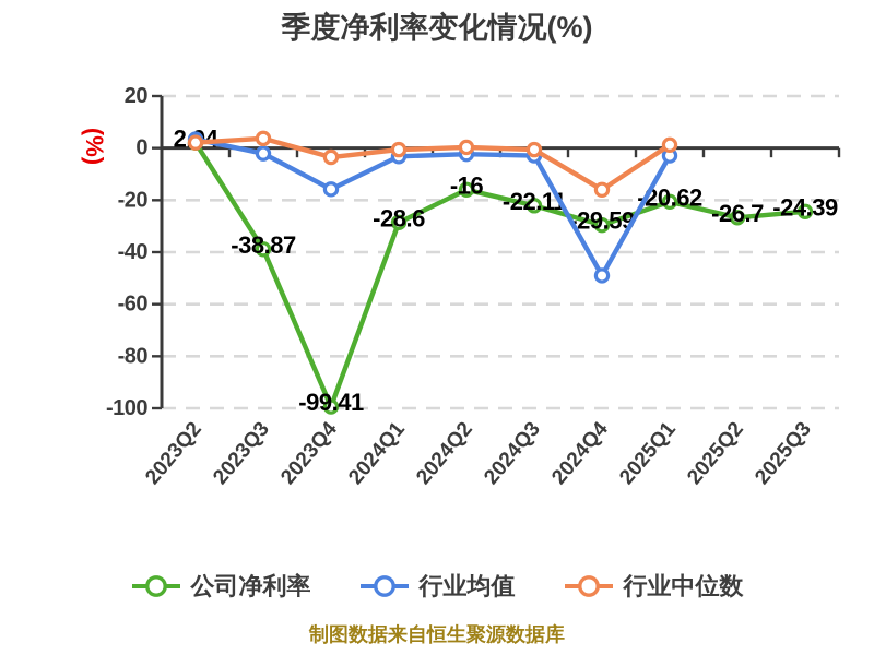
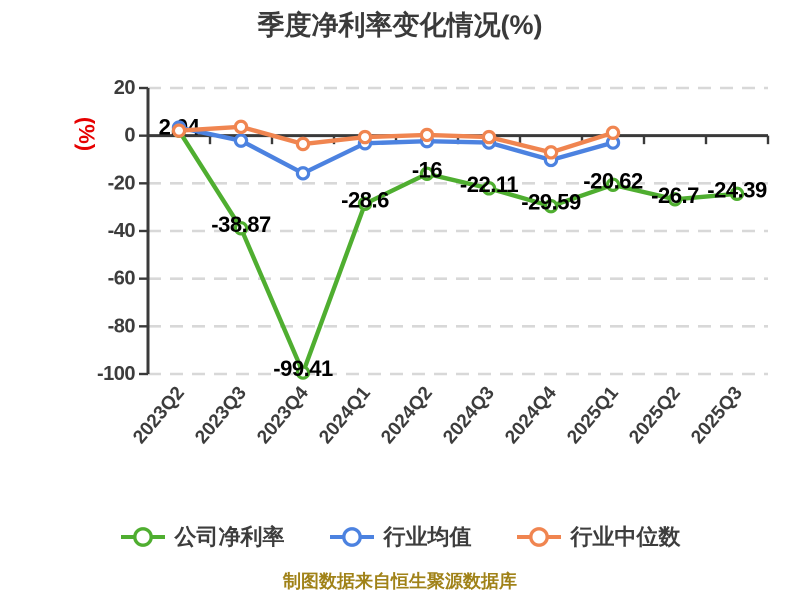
行业均值/2024Q4: -49 -> -10
行业中位数/2024Q4: -16 -> -7
